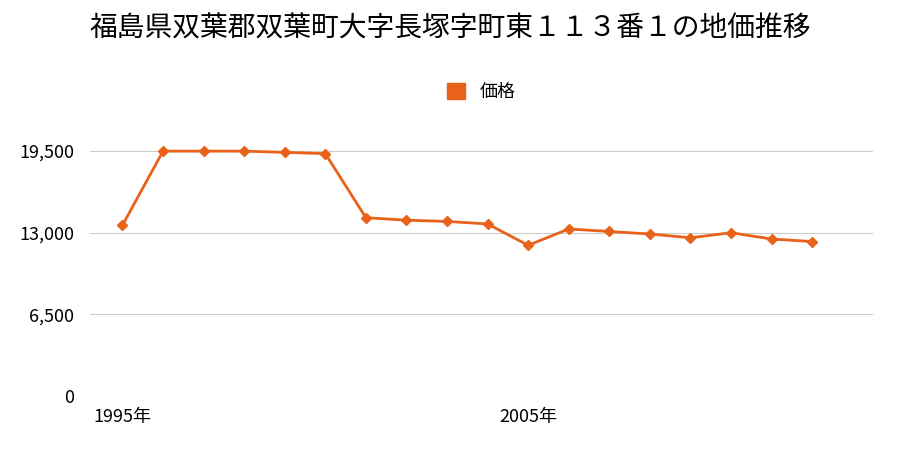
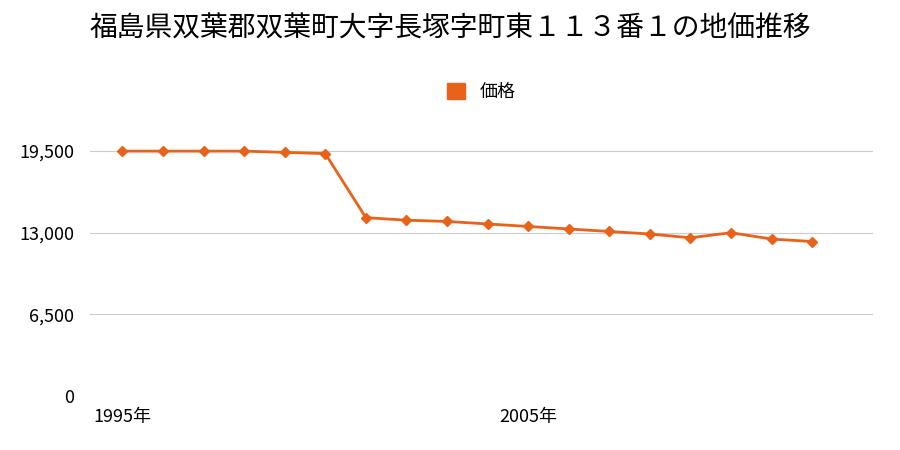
1995年: 13,600 -> 19,500
2005年: 12,000 -> 13,500
